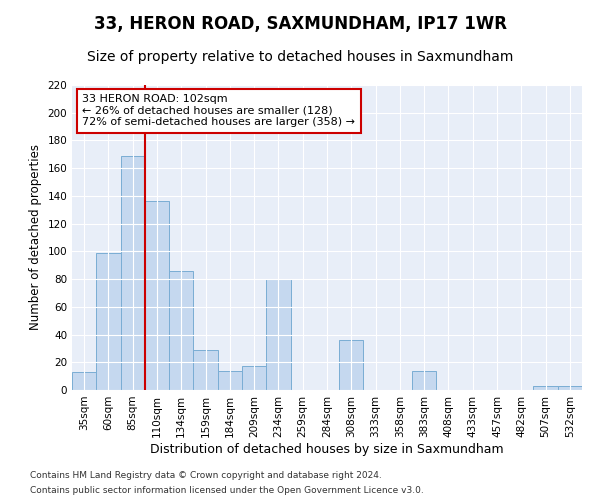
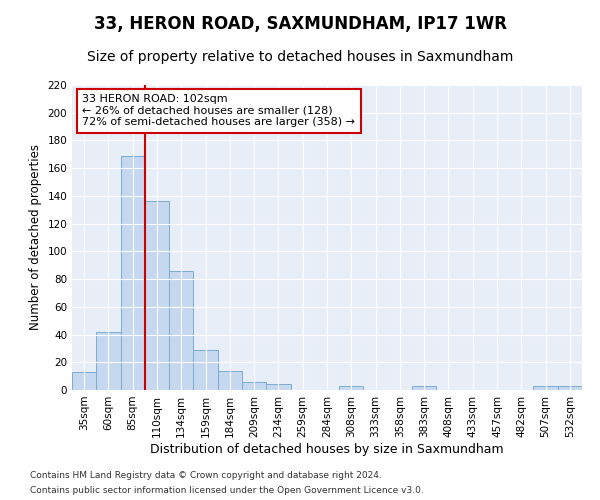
60sqm: 99 -> 42
209sqm: 17 -> 6
234sqm: 80 -> 4
308sqm: 36 -> 3
383sqm: 14 -> 3
